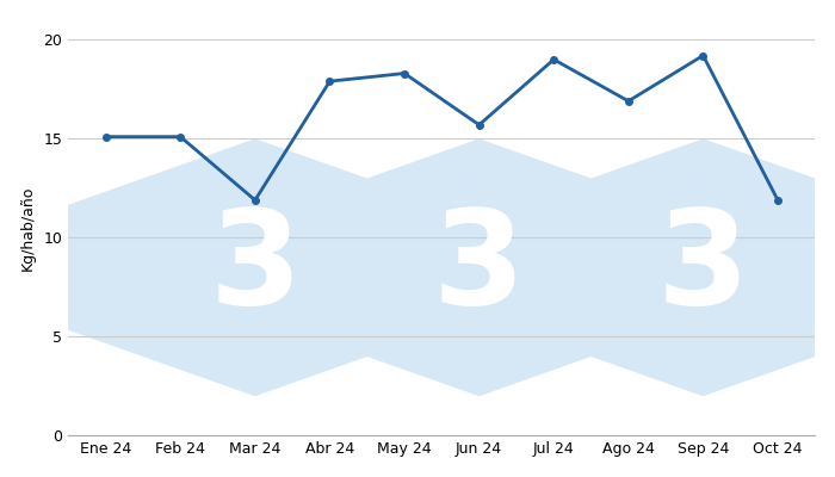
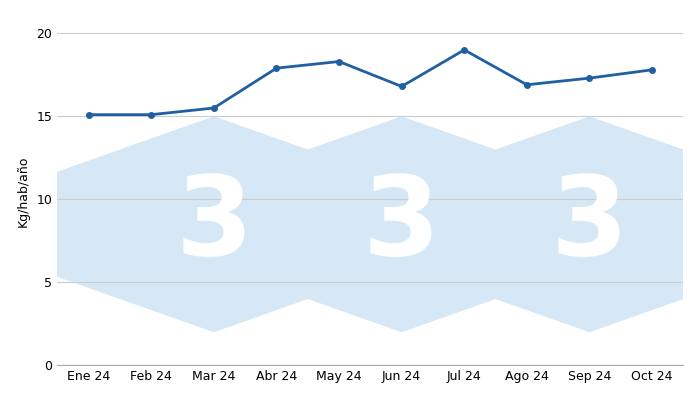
Mar 24: 11.9 -> 15.5
Jun 24: 15.7 -> 16.8
Sep 24: 19.2 -> 17.3
Oct 24: 11.9 -> 17.8
